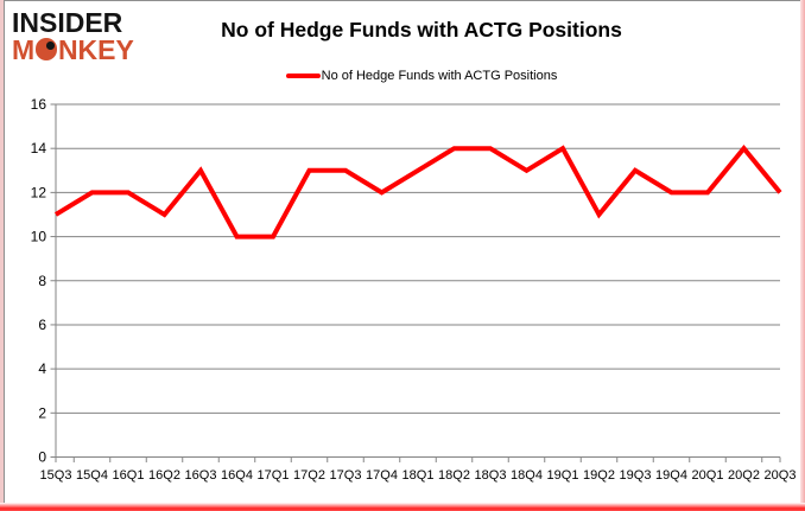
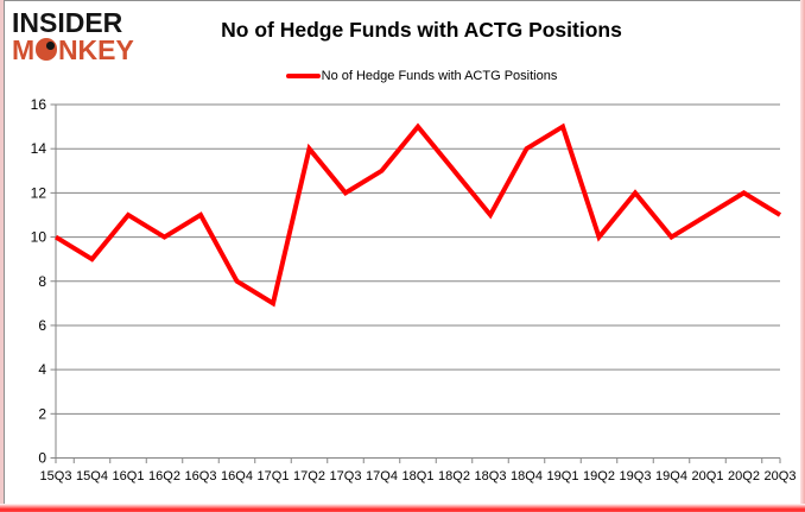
15Q3: 11 -> 10
15Q4: 12 -> 9
16Q1: 12 -> 11
16Q2: 11 -> 10
16Q3: 13 -> 11
16Q4: 10 -> 8
17Q1: 10 -> 7
17Q2: 13 -> 14
17Q3: 13 -> 12
17Q4: 12 -> 13
18Q1: 13 -> 15
18Q2: 14 -> 13
18Q3: 14 -> 11
18Q4: 13 -> 14
19Q1: 14 -> 15
19Q2: 11 -> 10
19Q3: 13 -> 12
19Q4: 12 -> 10
20Q1: 12 -> 11
20Q2: 14 -> 12
20Q3: 12 -> 11
